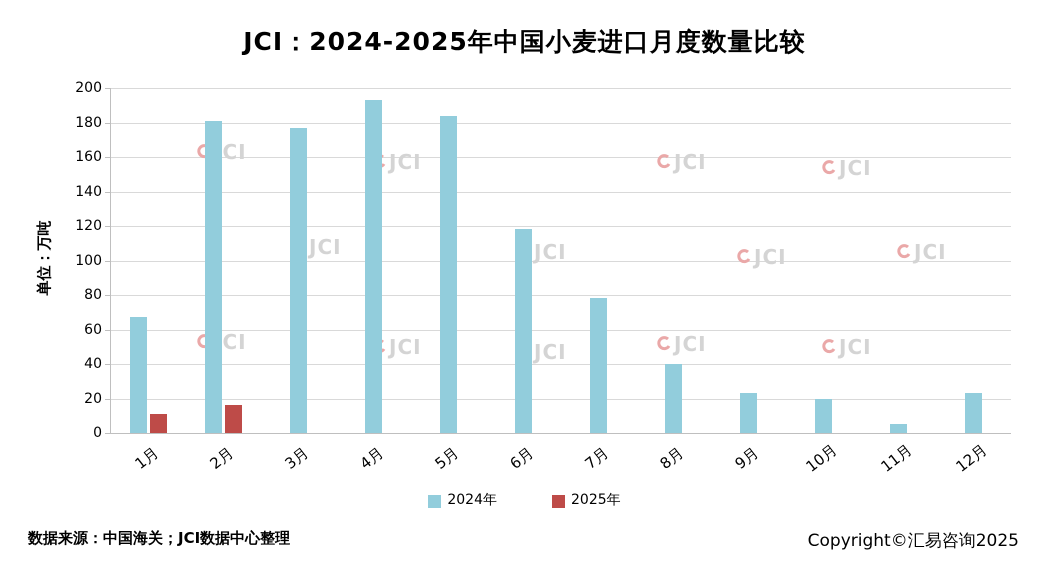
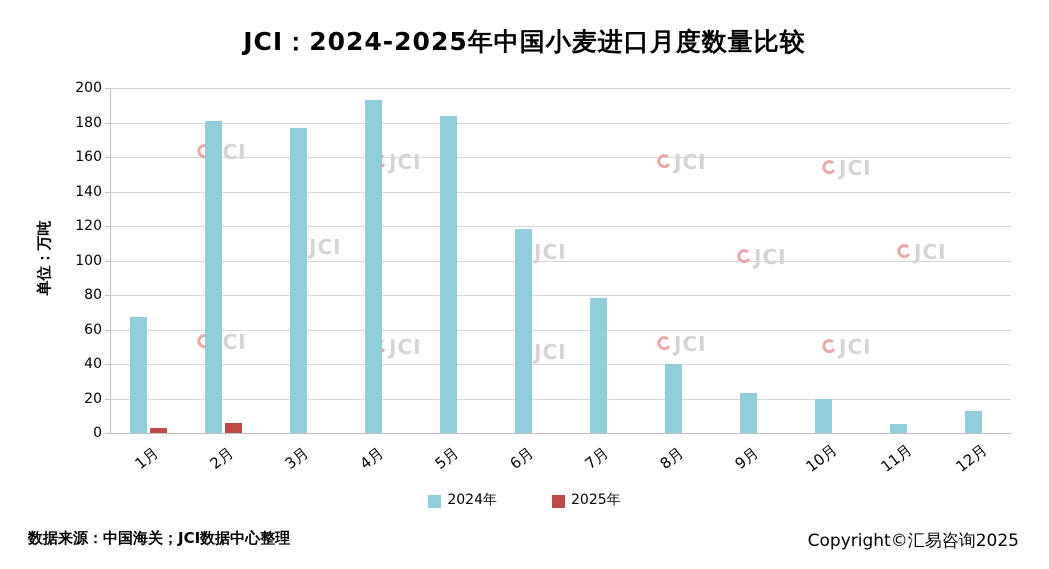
2025年/1月: 11 -> 3
2025年/2月: 16 -> 6
2024年/12月: 23 -> 13
